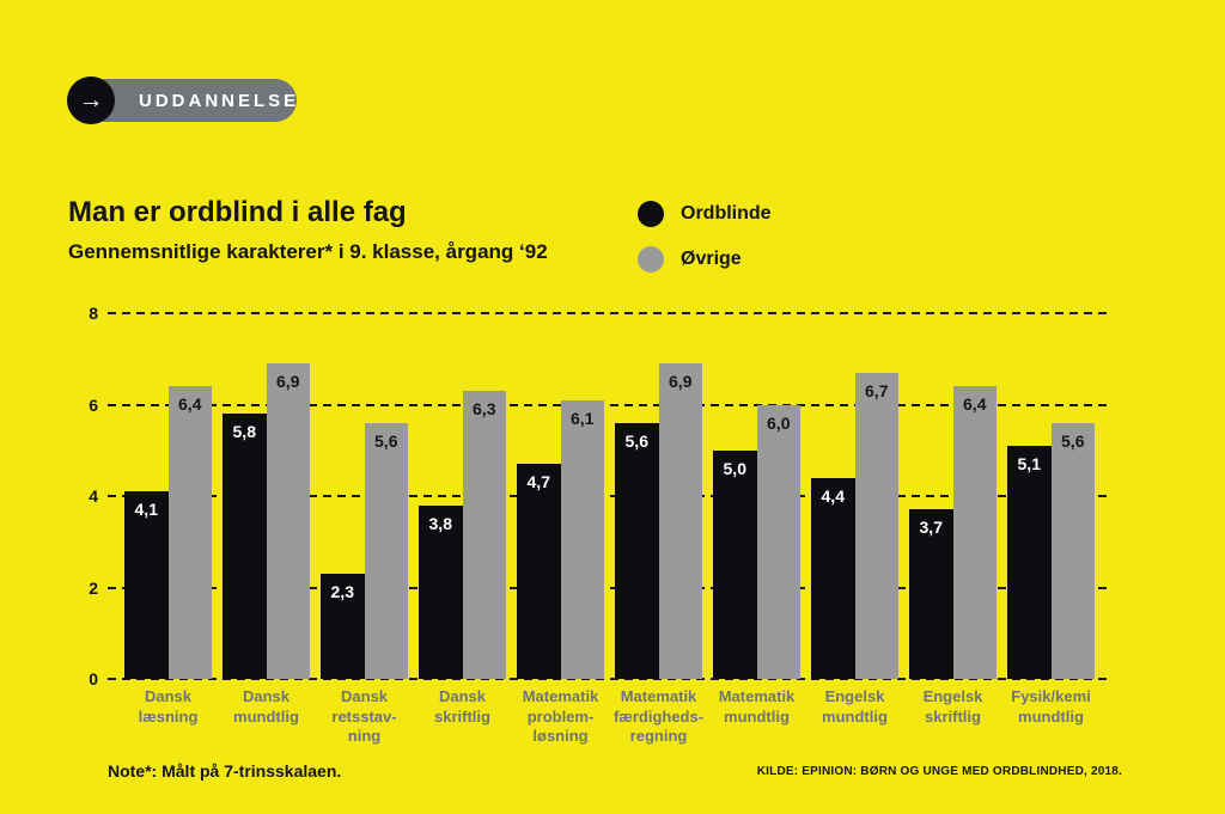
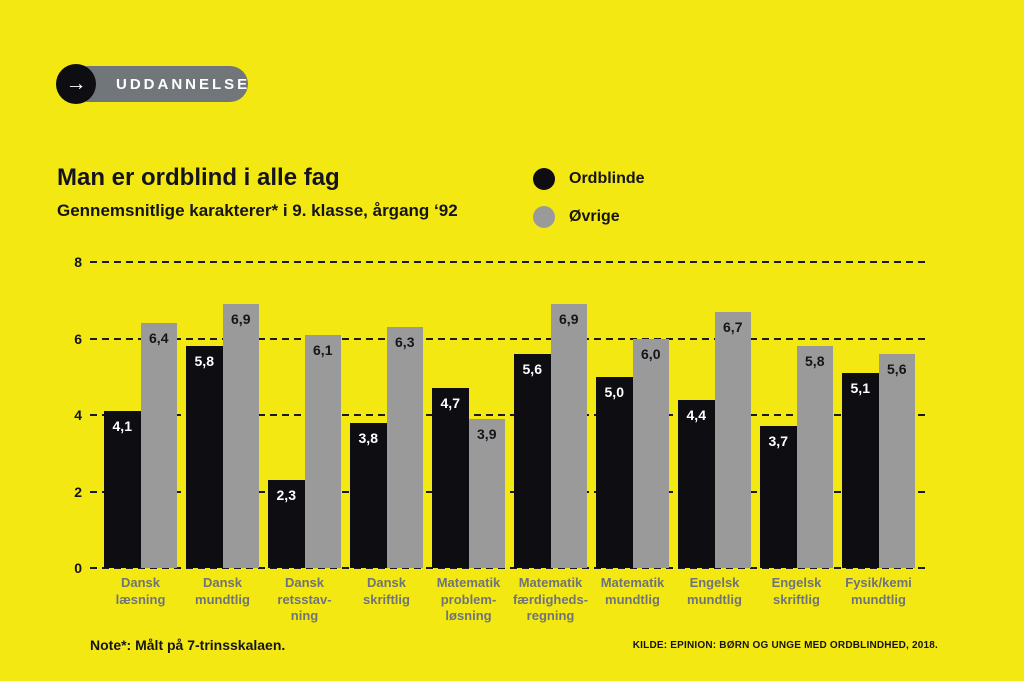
Øvrige/Dansk retsstav- ning: 5,6 -> 6,1
Øvrige/Matematik problem- løsning: 6,1 -> 3,9
Øvrige/Engelsk skriftlig: 6,4 -> 5,8
